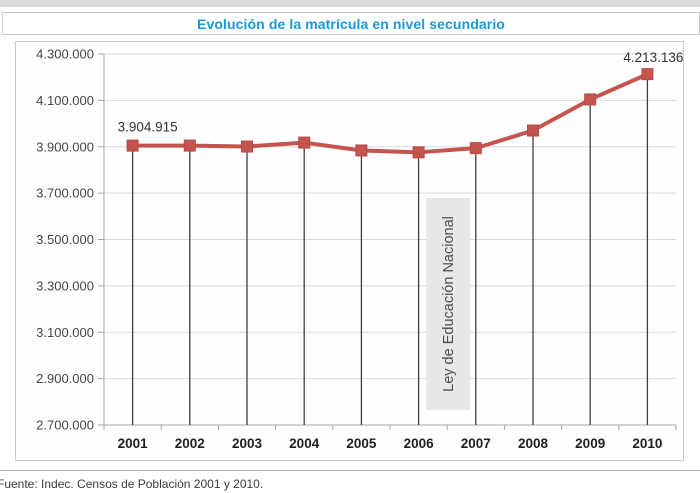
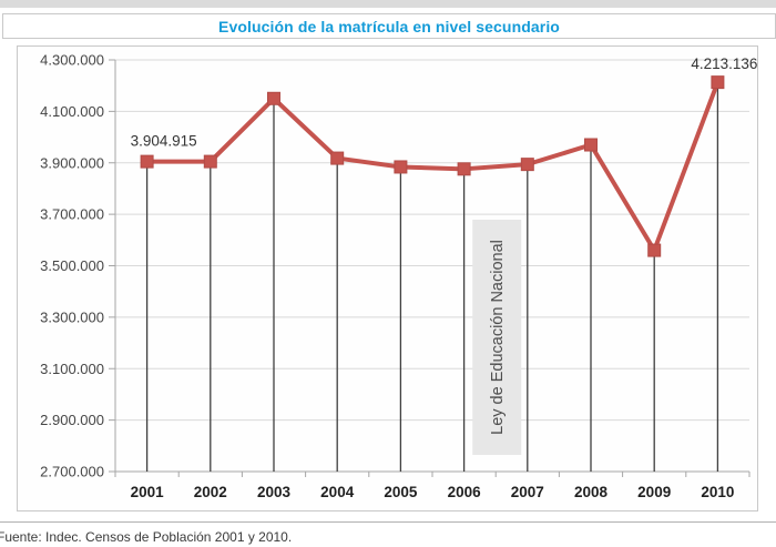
2003: 3900000 -> 4150000
2009: 4100000 -> 3560000
